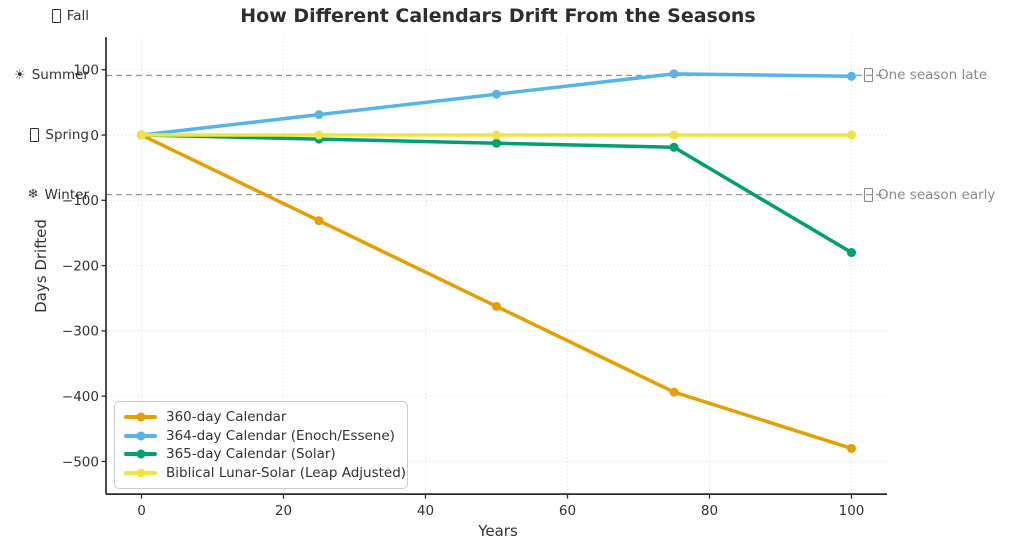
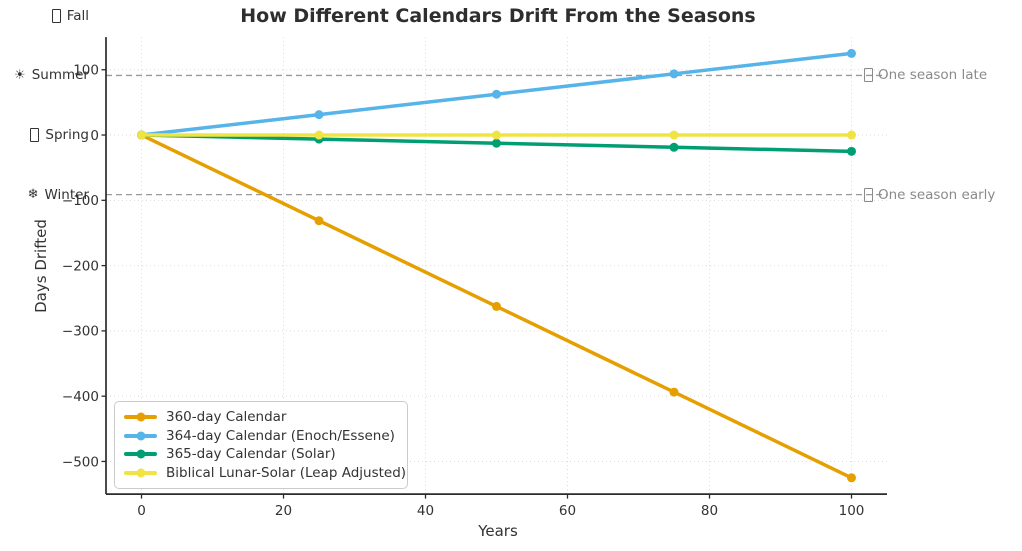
360-day Calendar/100: -480 -> -520
364-day Calendar (Enoch/Essene)/100: 90 -> 120
365-day Calendar (Solar)/100: -180 -> -20
